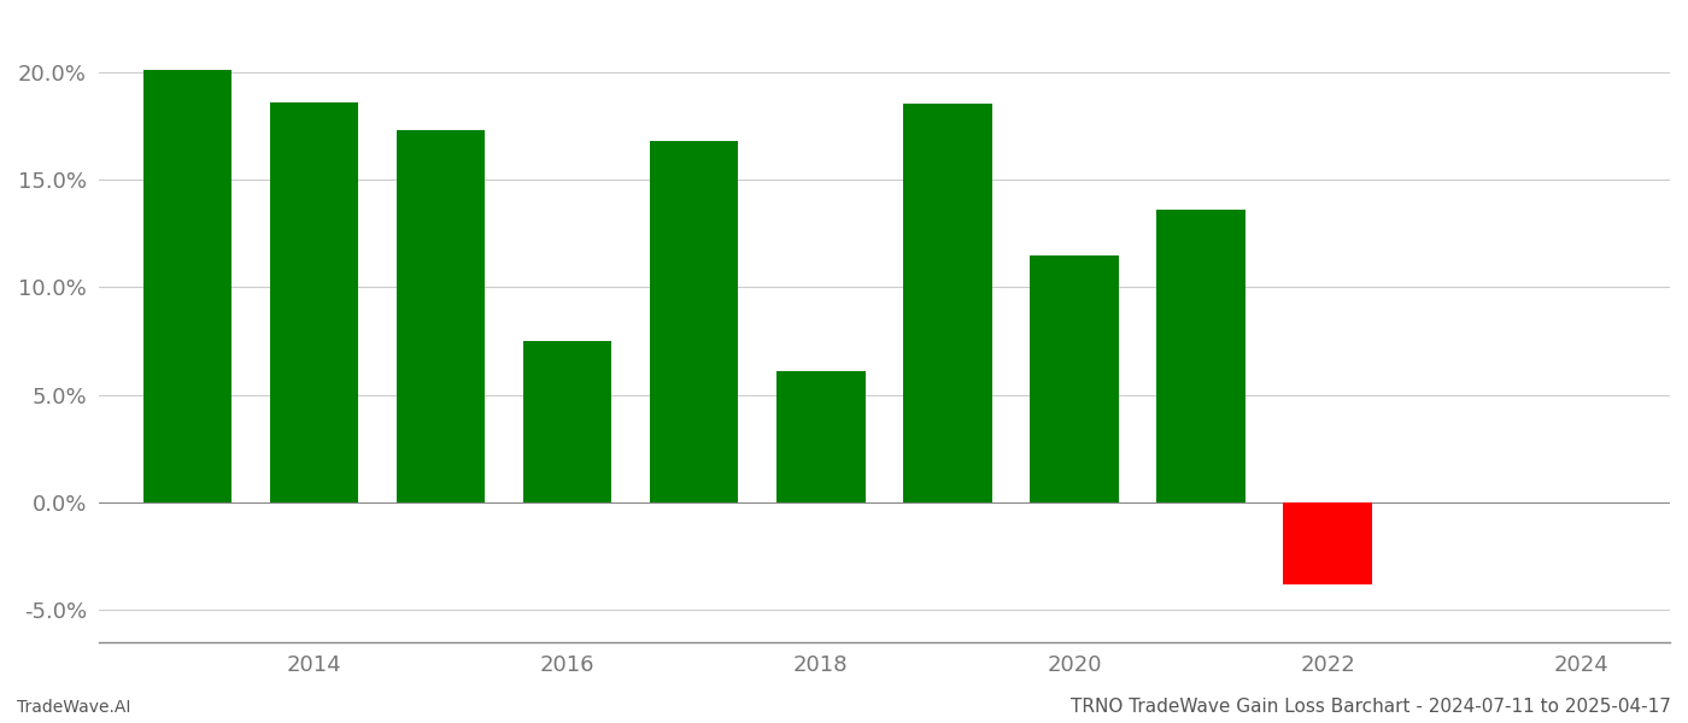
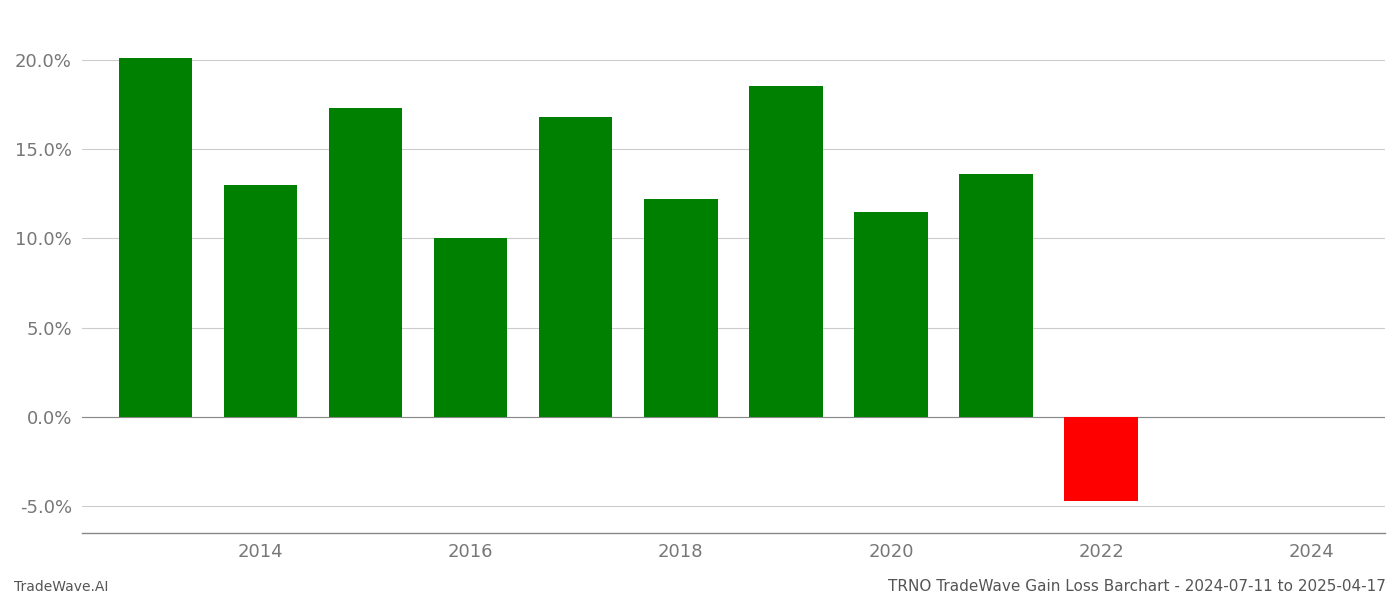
2014: 18.6% -> 13.0%
2016: 7.5% -> 10.0%
2018: 6.1% -> 12.2%
2022: -3.8% -> -4.7%
